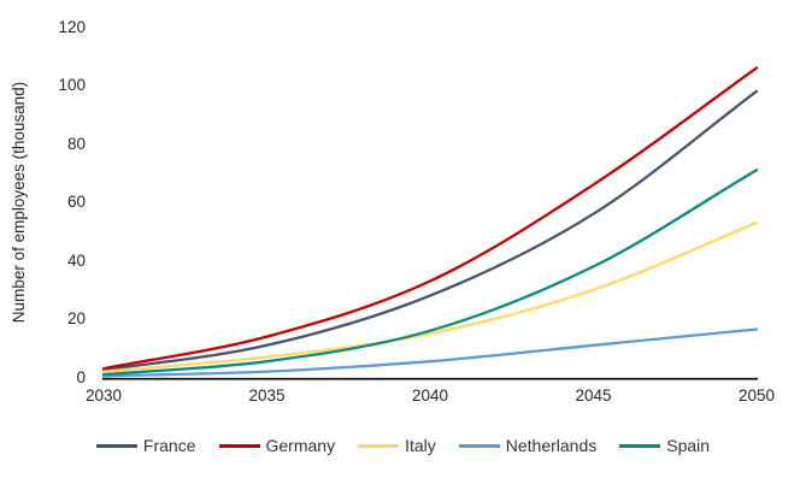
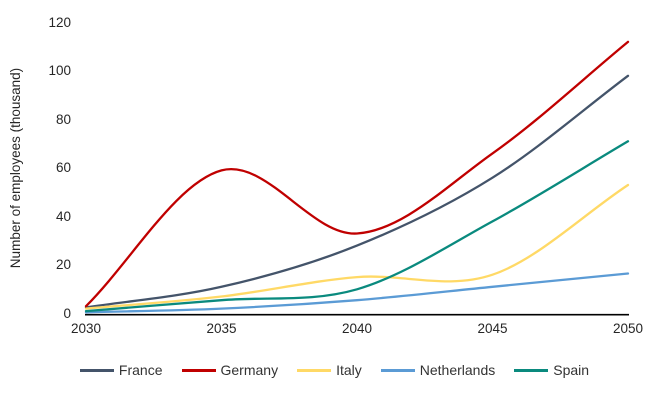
Germany/2035: 14 -> 59
Spain/2040: 16 -> 10
Italy/2045: 30 -> 16
Germany/2050: 106 -> 112
